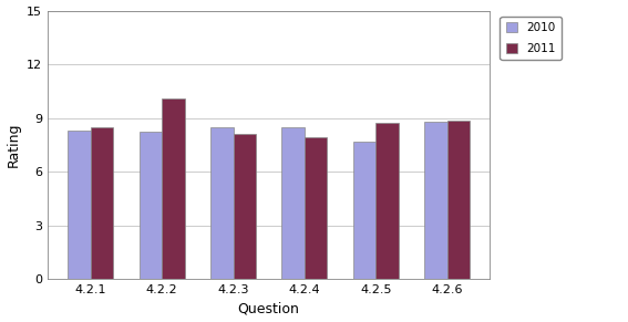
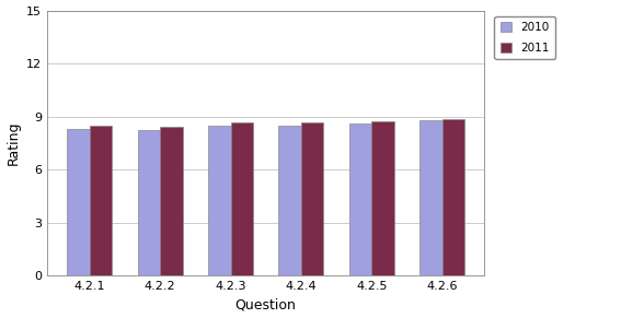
2011/4.2.2: 10.1 -> 8.4
2011/4.2.3: 8.1 -> 8.7
2011/4.2.4: 7.9 -> 8.7
2010/4.2.5: 7.7 -> 8.6
